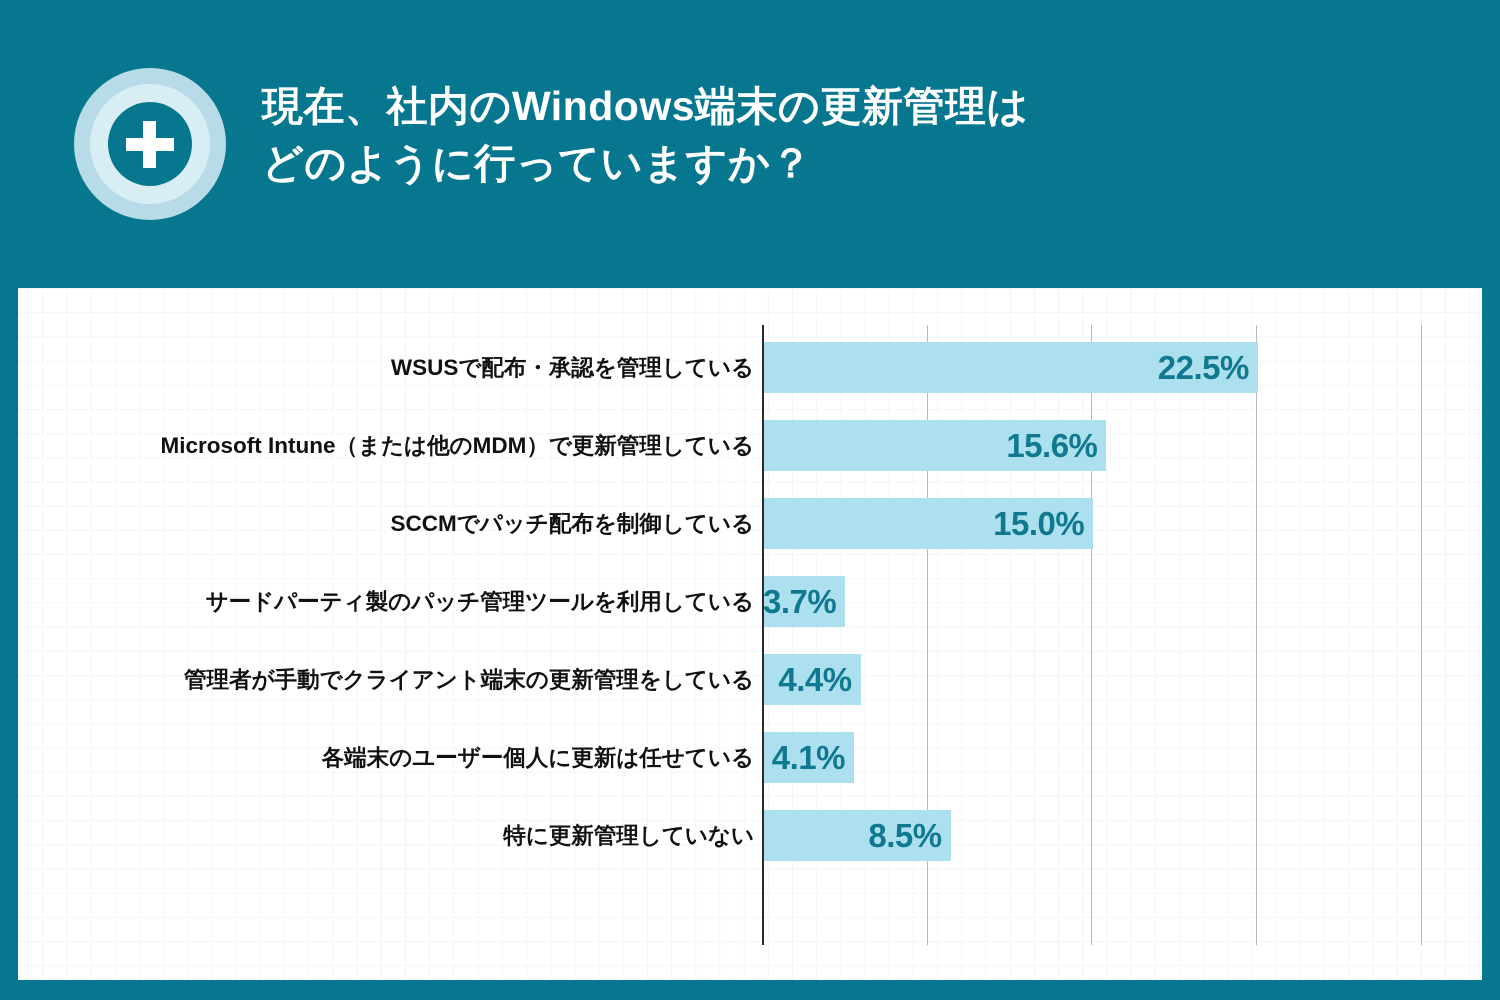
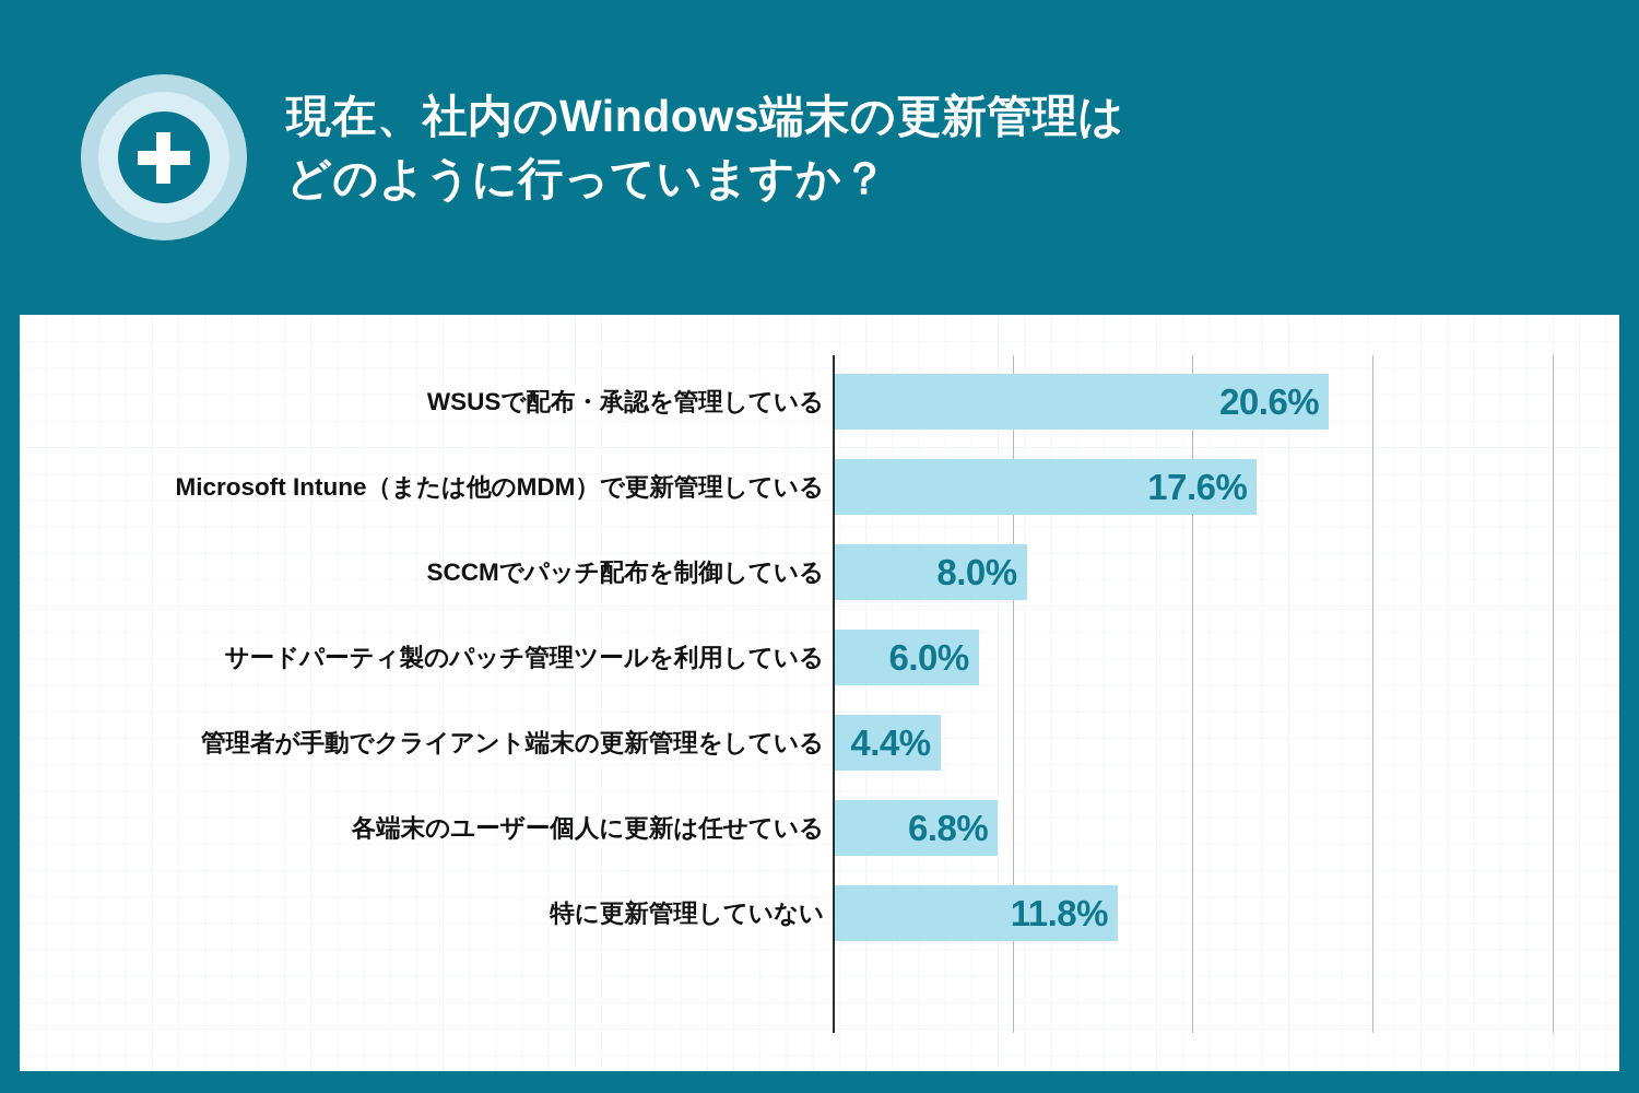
WSUSで配布・承認を管理している: 22.5% -> 20.6%
Microsoft Intune（または他のMDM）で更新管理している: 15.6% -> 17.6%
SCCMでパッチ配布を制御している: 15.0% -> 8.0%
サードパーティ製のパッチ管理ツールを利用している: 3.7% -> 6.0%
各端末のユーザー個人に更新は任せている: 4.1% -> 6.8%
特に更新管理していない: 8.5% -> 11.8%
